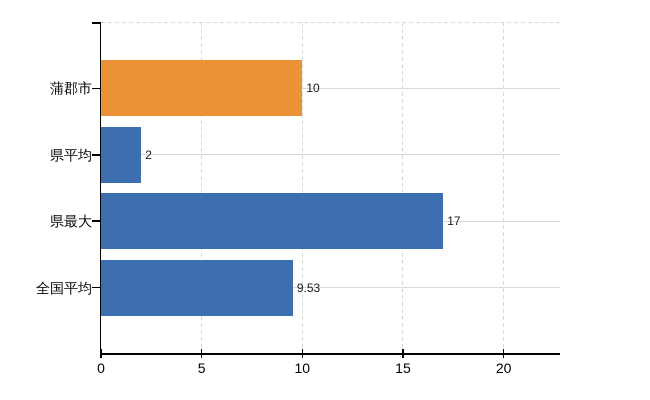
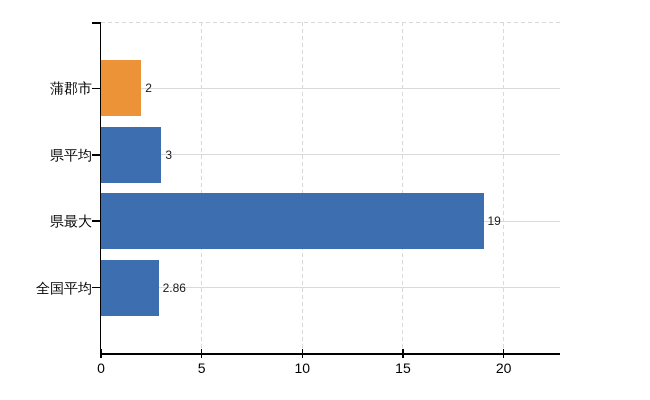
蒲郡市: 10 -> 2
県平均: 2 -> 3
県最大: 17 -> 19
全国平均: 9.53 -> 2.86
